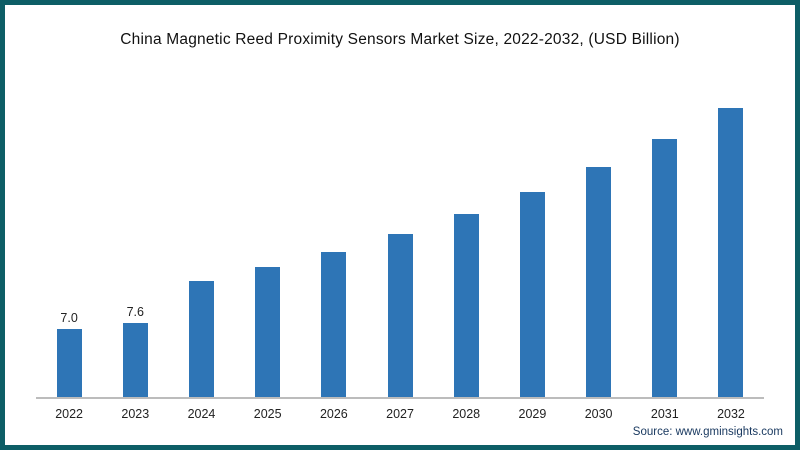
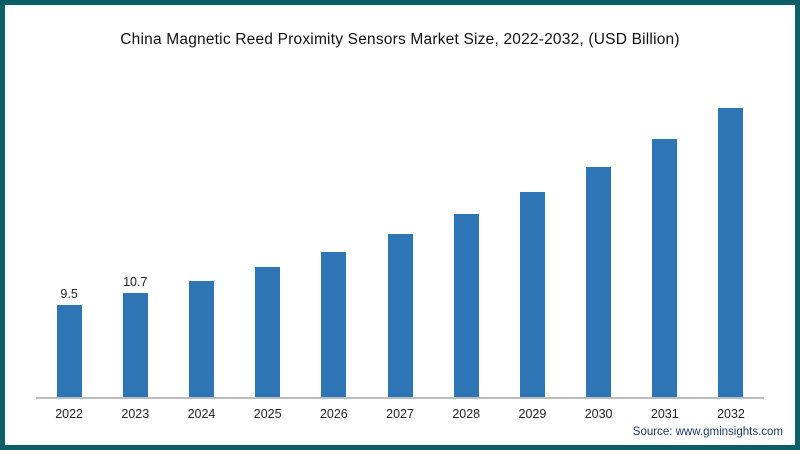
2022: 7.0 -> 9.5
2023: 7.6 -> 10.7
